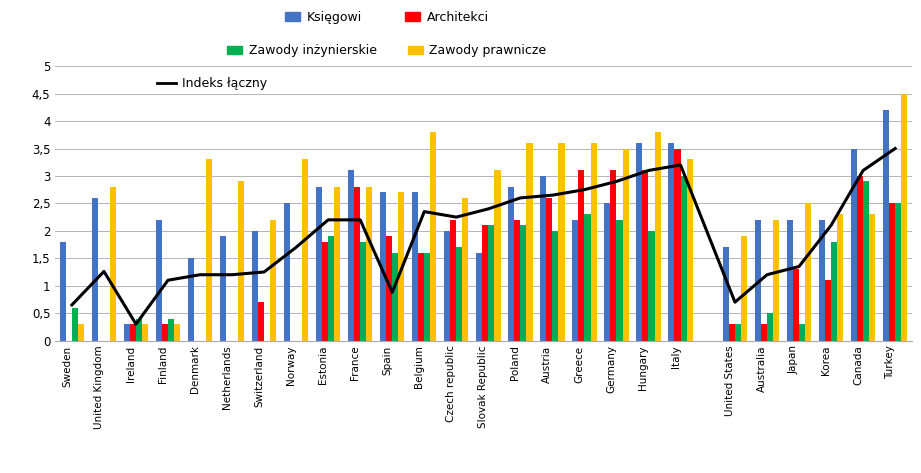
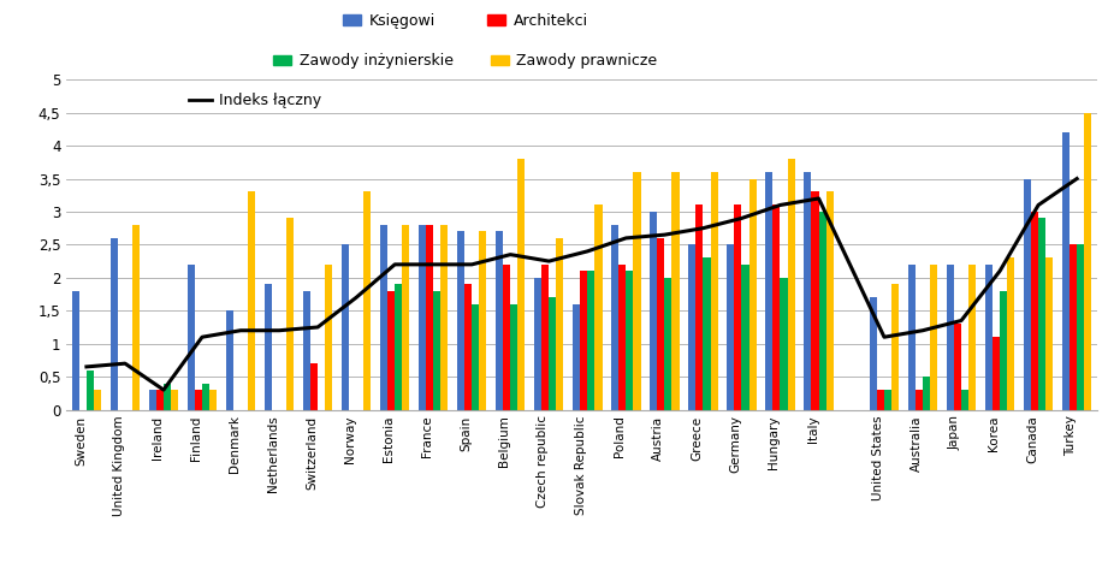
Indeks łączny/United Kingdom: 1,26 -> 0,70
Księgowi/Switzerland: 2,0 -> 1,8
Księgowi/France: 3,1 -> 2,8
Indeks łączny/Spain: 0,88 -> 2,20
Architekci/Belgium: 1,6 -> 2,2
Księgowi/Greece: 2,2 -> 2,5
Architekci/Italy: 3,5 -> 3,3
Indeks łączny/United States: 0,70 -> 1,10
Zawody prawnicze/Japan: 2,5 -> 2,2
